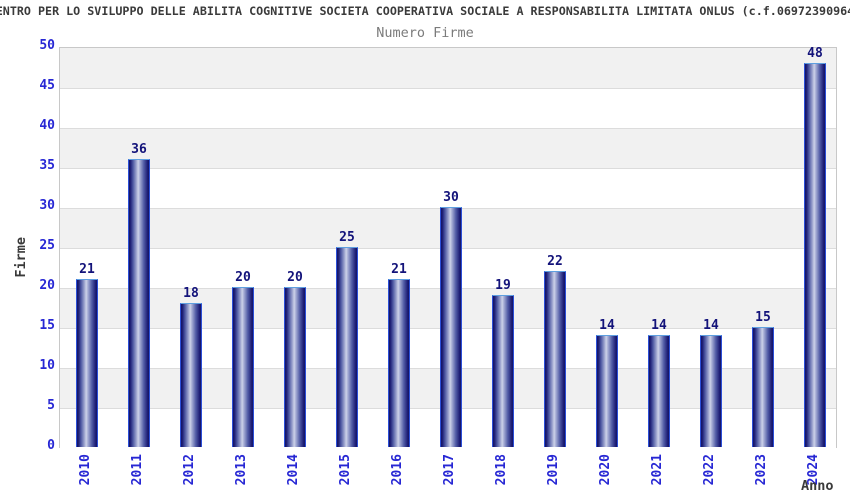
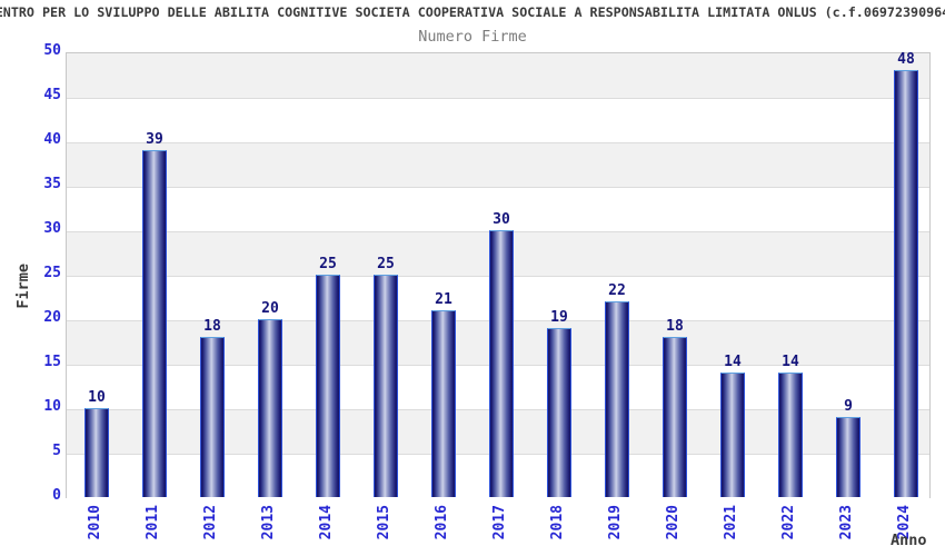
2010: 21 -> 10
2011: 36 -> 39
2014: 20 -> 25
2020: 14 -> 18
2023: 15 -> 9
